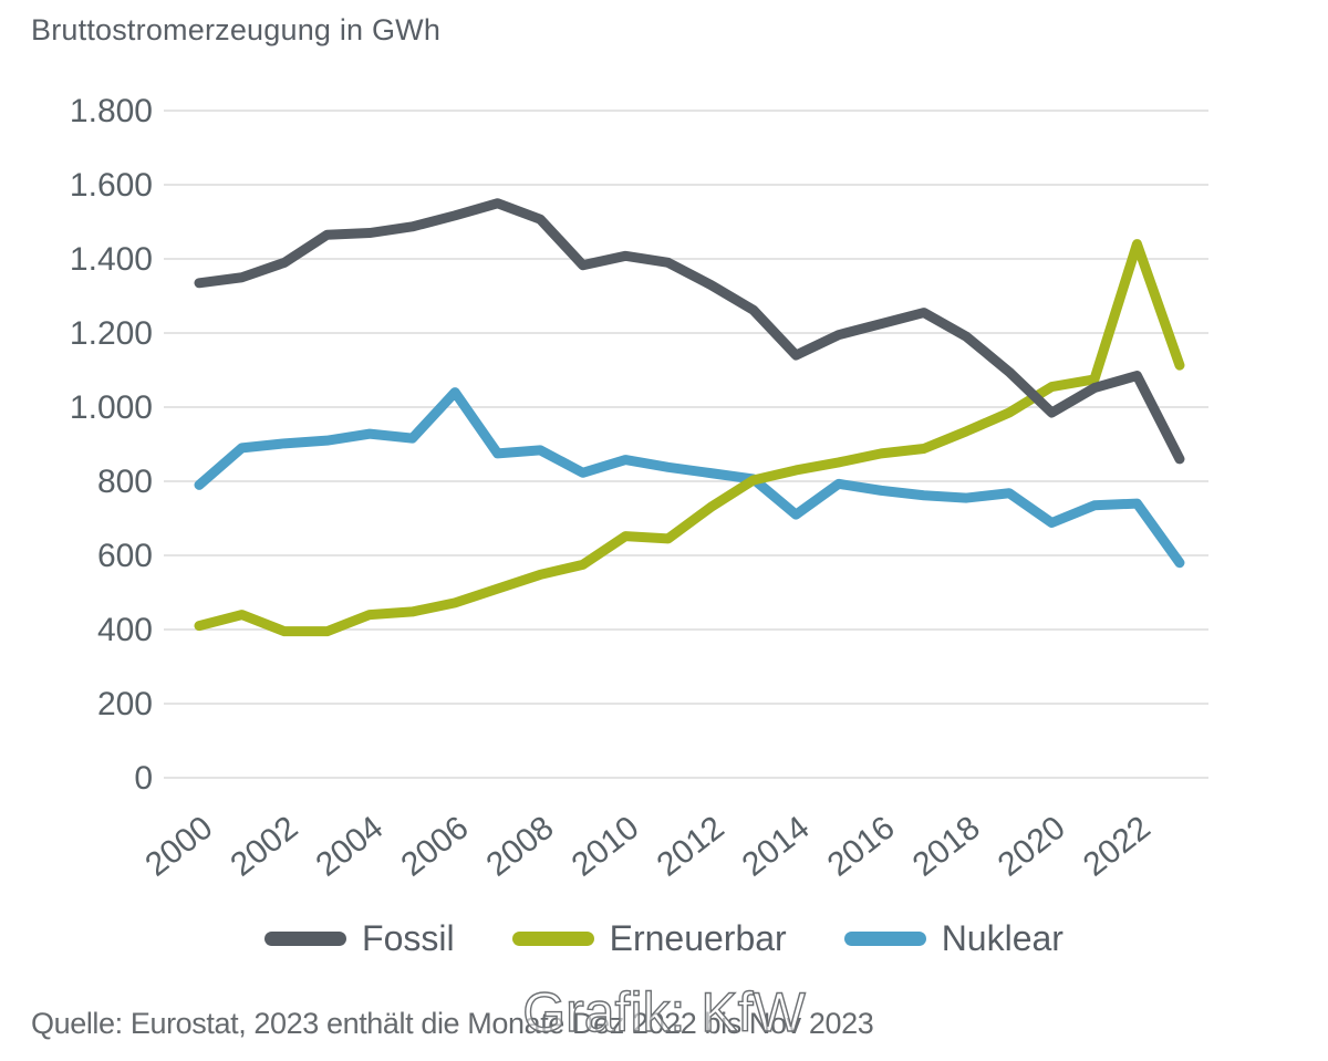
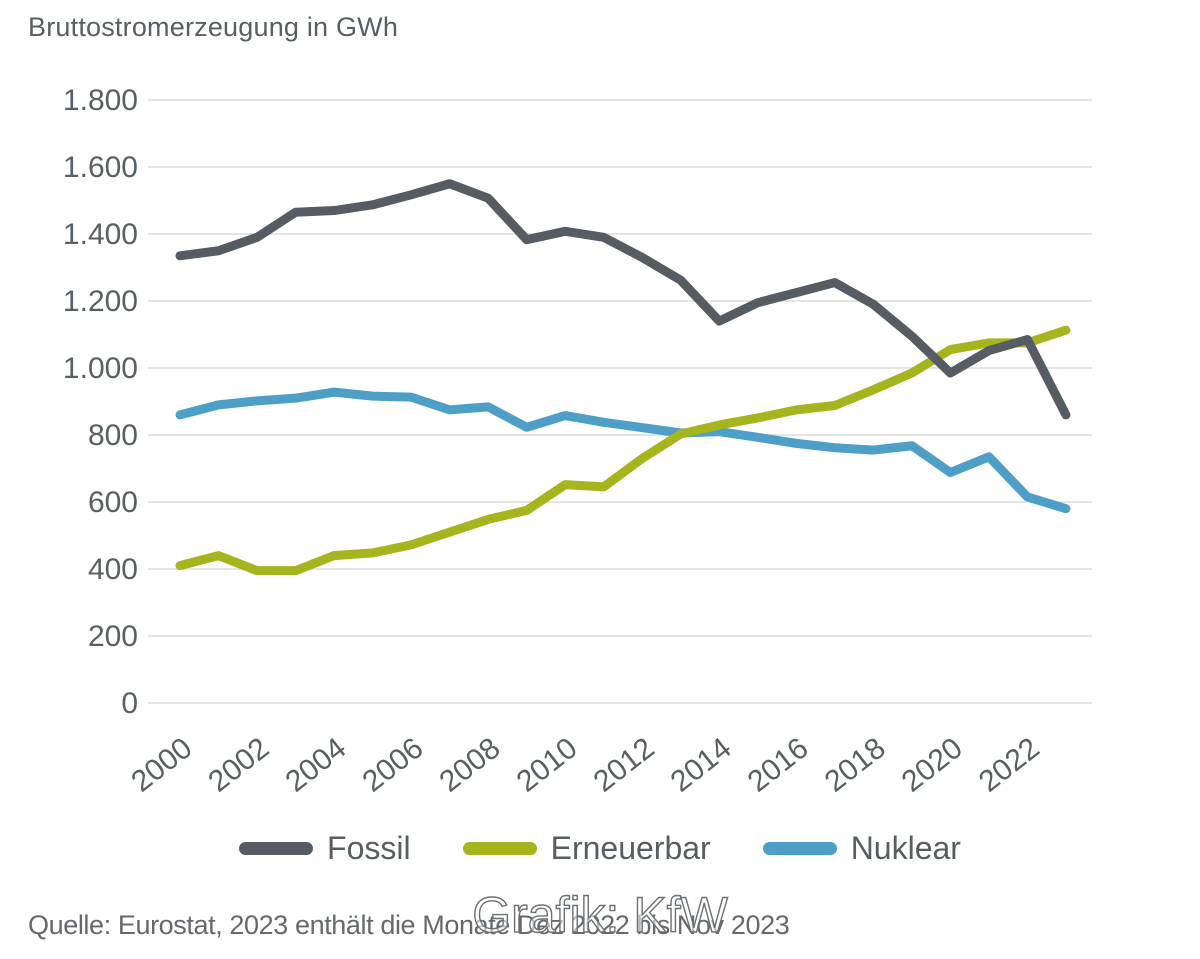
Nuklear/2000: 790 -> 860
Nuklear/2006: 1040 -> 910
Nuklear/2014: 710 -> 810
Erneuerbar/2022: 1440 -> 1080
Nuklear/2022: 740 -> 620
